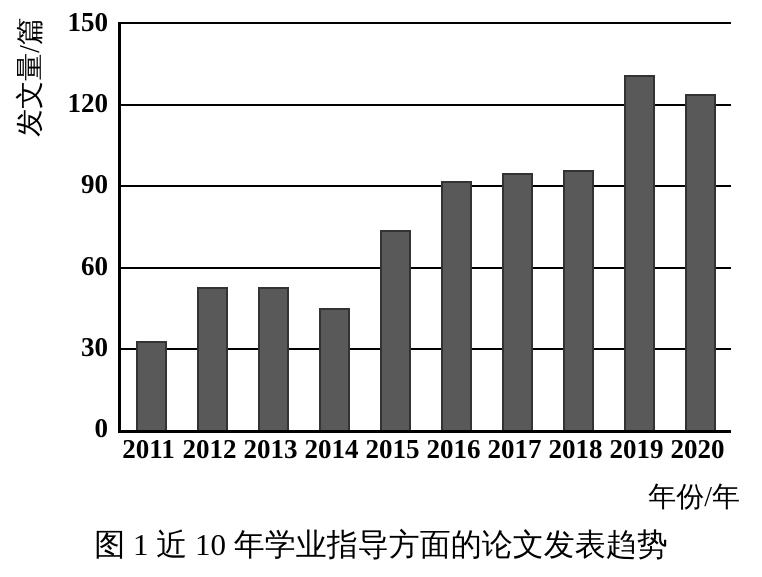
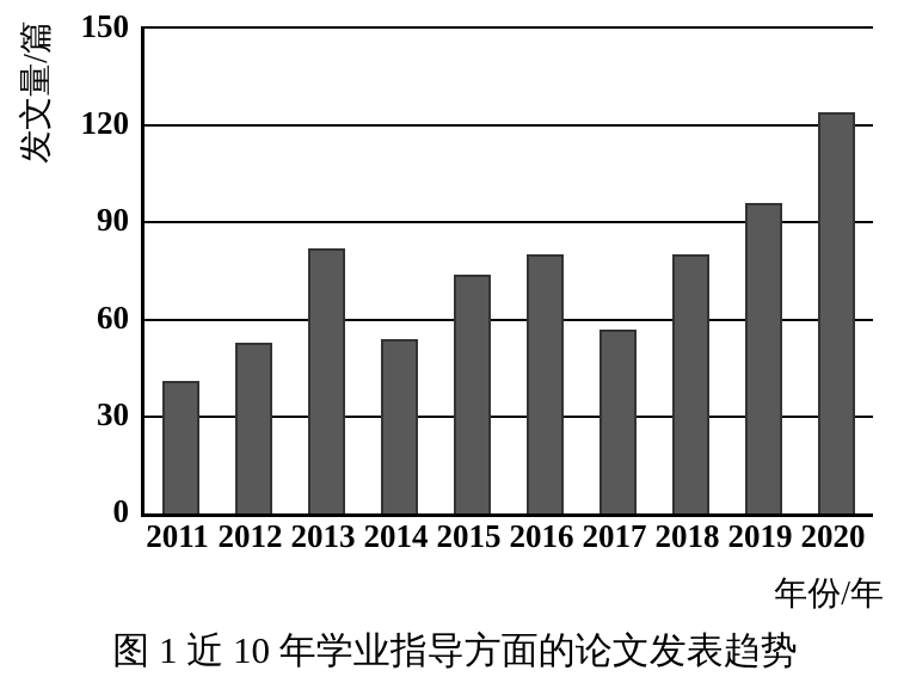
2011: 33 -> 41
2013: 53 -> 82
2014: 45 -> 54
2016: 92 -> 80
2017: 95 -> 57
2018: 96 -> 80
2019: 131 -> 96
